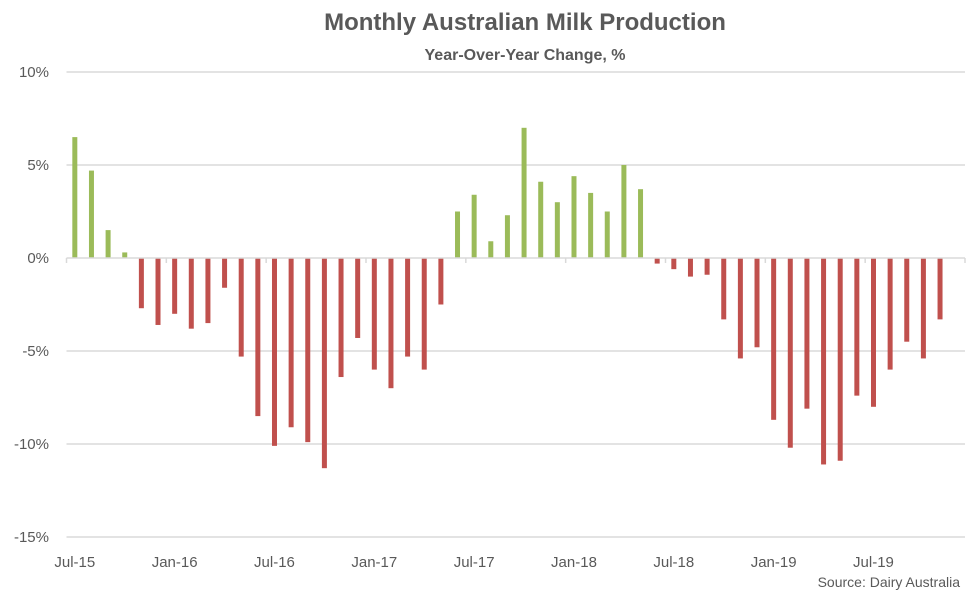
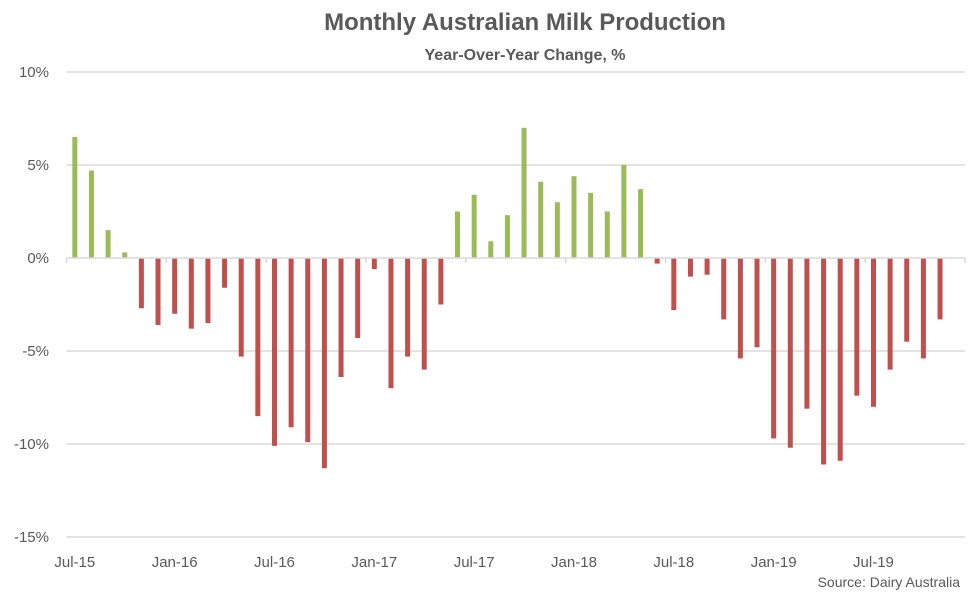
Jan-17: -6.0% -> -0.6%
Jul-18: -0.6% -> -2.8%
Jan-19: -8.7% -> -9.7%
